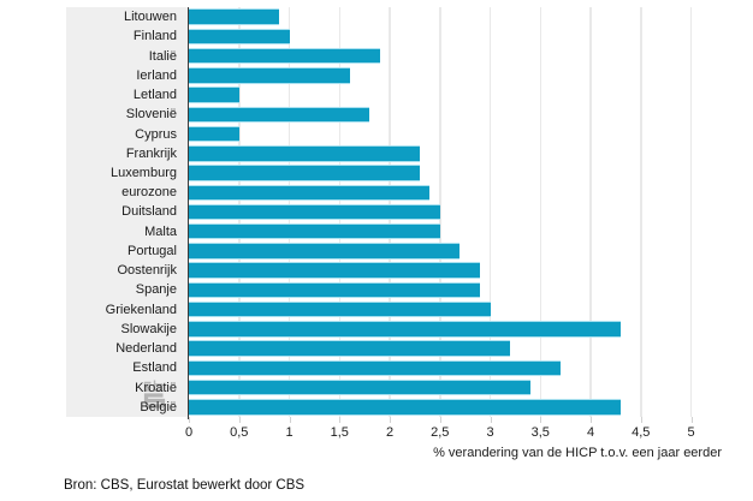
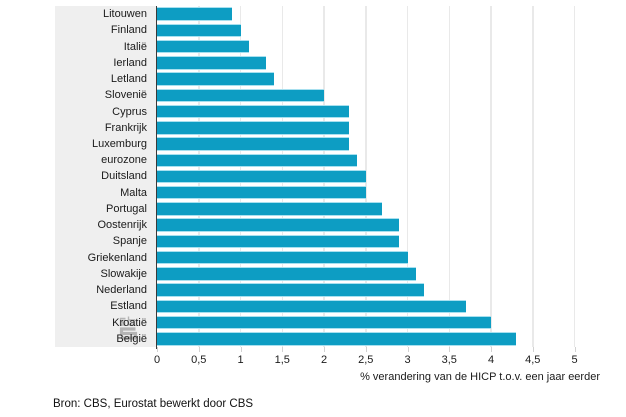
Italië: 1.9 -> 1.1
Ierland: 1.6 -> 1.3
Letland: 0.5 -> 1.4
Slovenië: 1.8 -> 2.0
Cyprus: 0.5 -> 2.3
Slowakije: 4.3 -> 3.1
Kroatië: 3.4 -> 4.0
